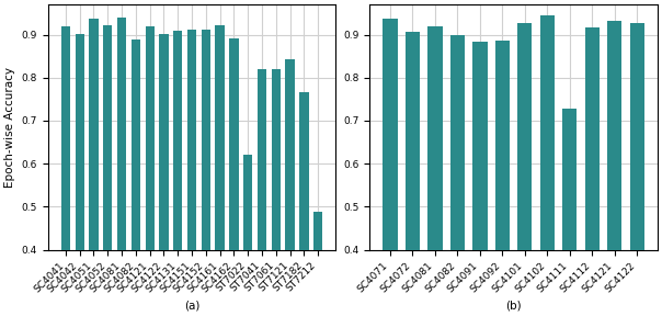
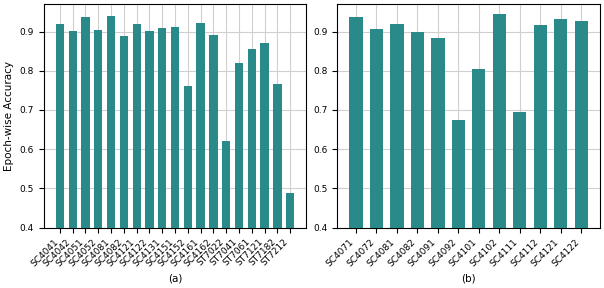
SC4052: 0.923 -> 0.905
SC4152: 0.913 -> 0.760
ST7061: 0.820 -> 0.855
ST7121: 0.843 -> 0.870
SC4092: 0.885 -> 0.675
SC4101: 0.928 -> 0.805
SC4111: 0.728 -> 0.695
